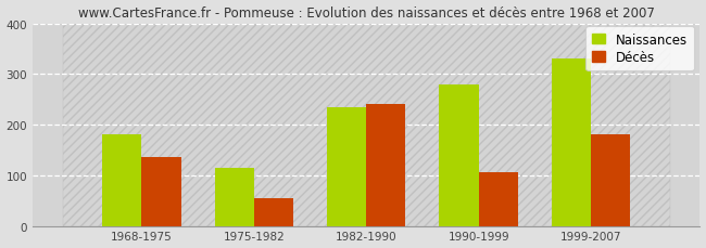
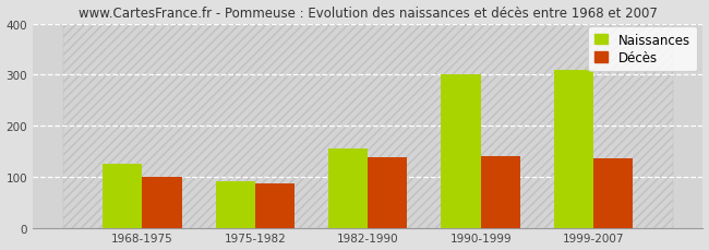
Naissances/1968-1975: 180 -> 125
Décès/1968-1975: 135 -> 100
Naissances/1975-1982: 115 -> 90
Décès/1975-1982: 55 -> 87
Naissances/1982-1990: 235 -> 155
Décès/1982-1990: 240 -> 138
Naissances/1990-1999: 280 -> 300
Décès/1990-1999: 105 -> 140
Naissances/1999-2007: 330 -> 310
Décès/1999-2007: 180 -> 137
